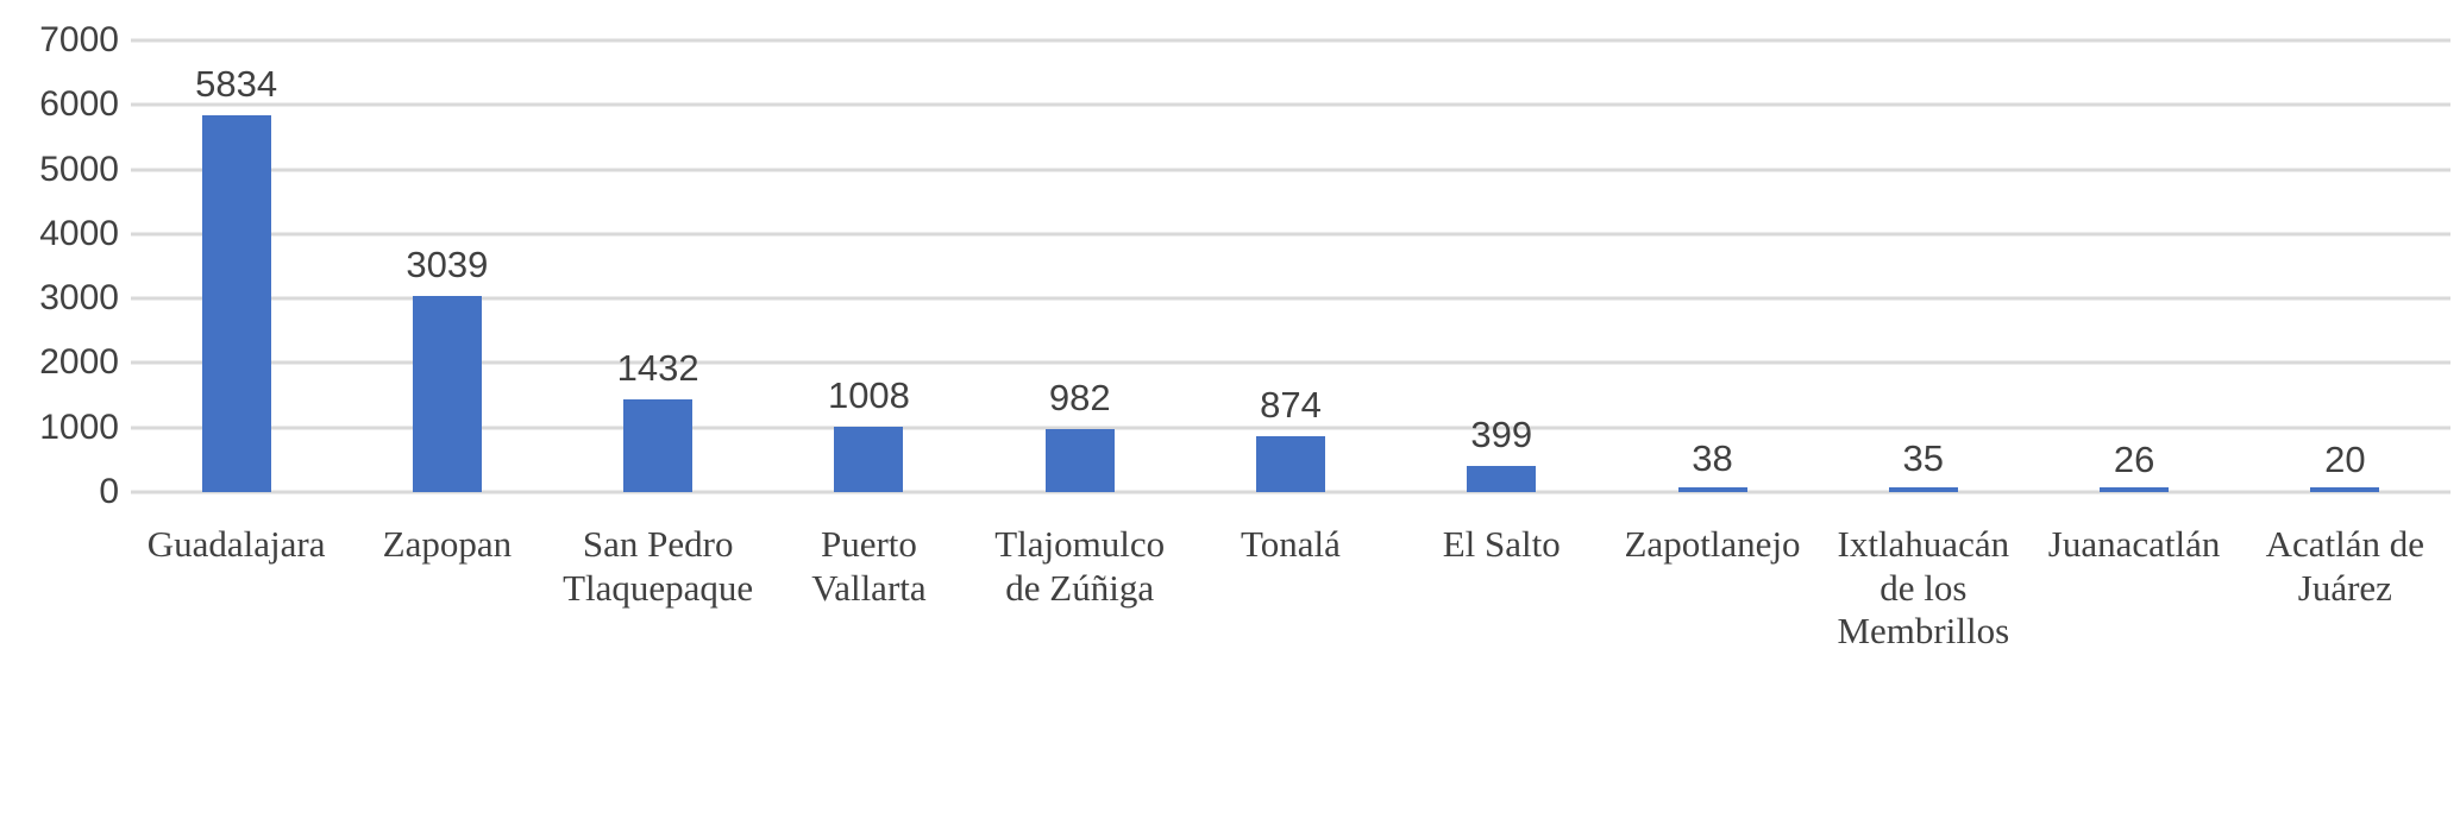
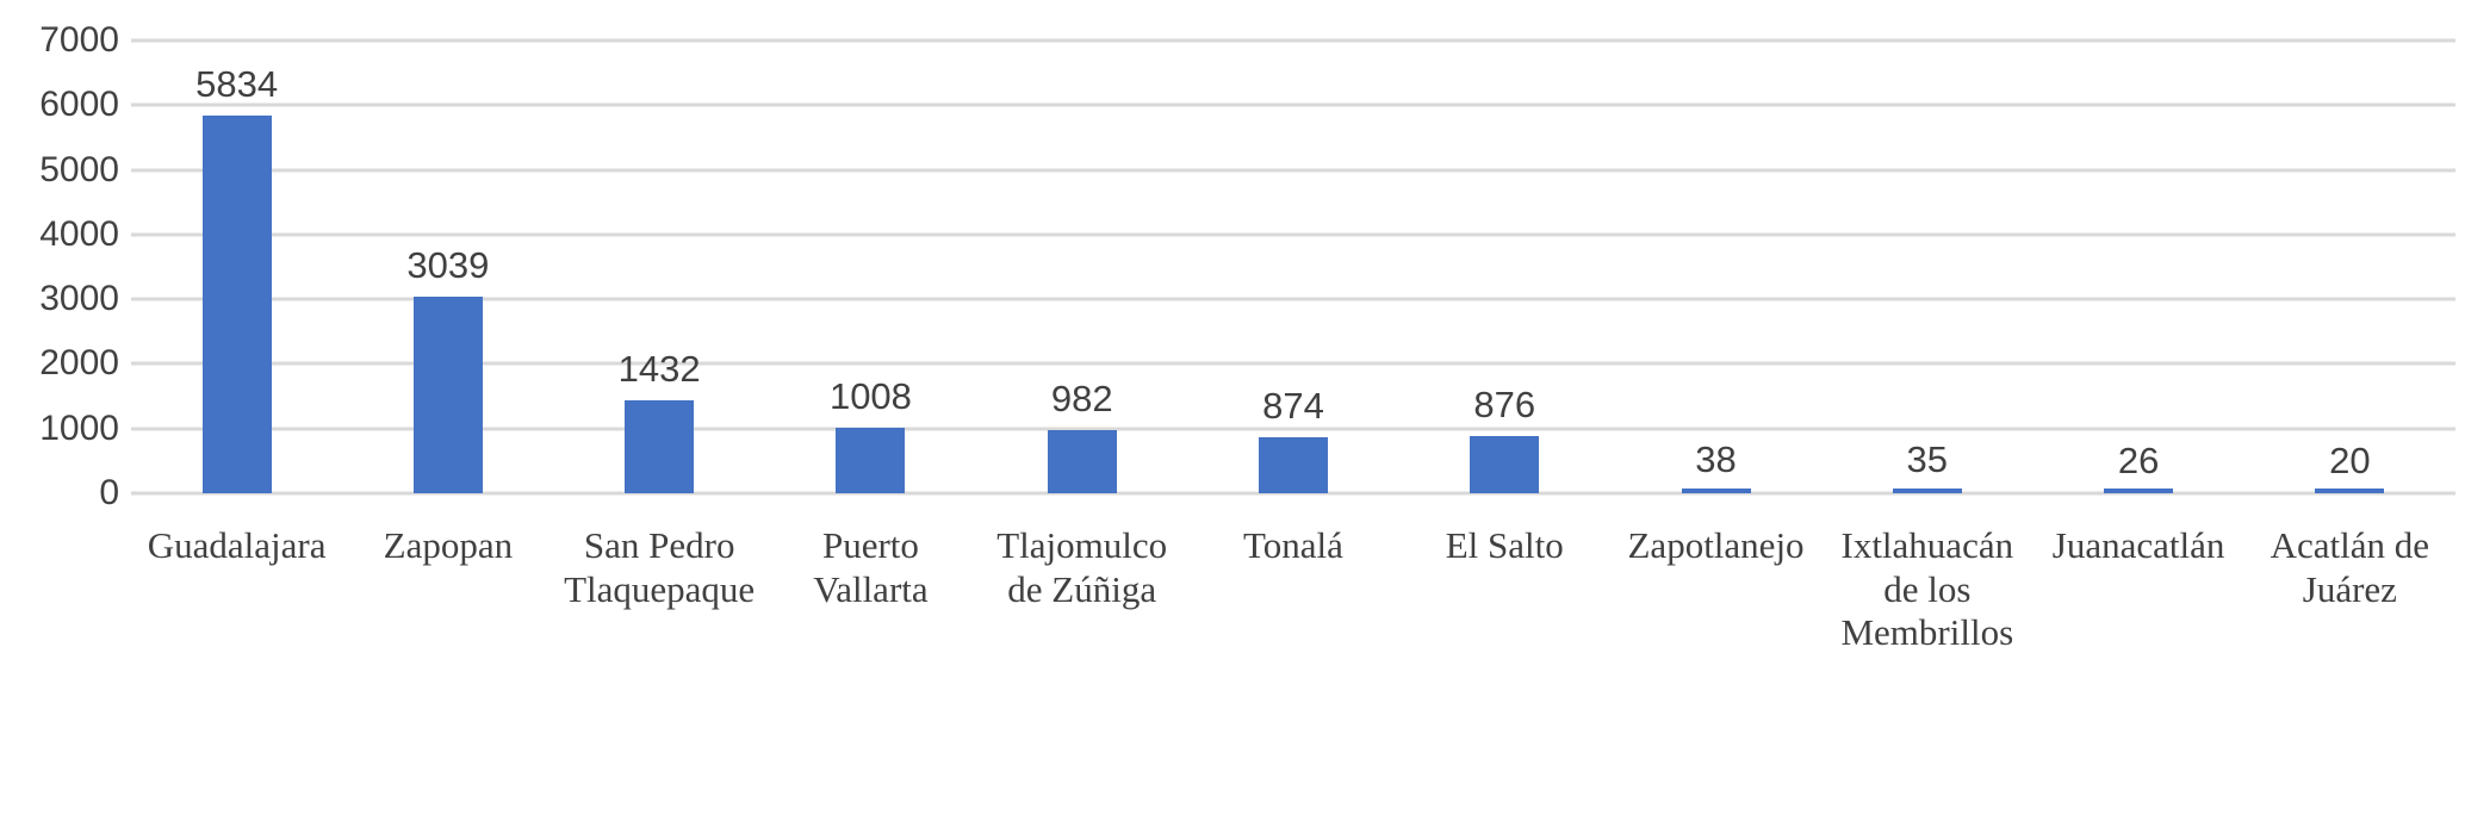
El Salto: 399 -> 876
